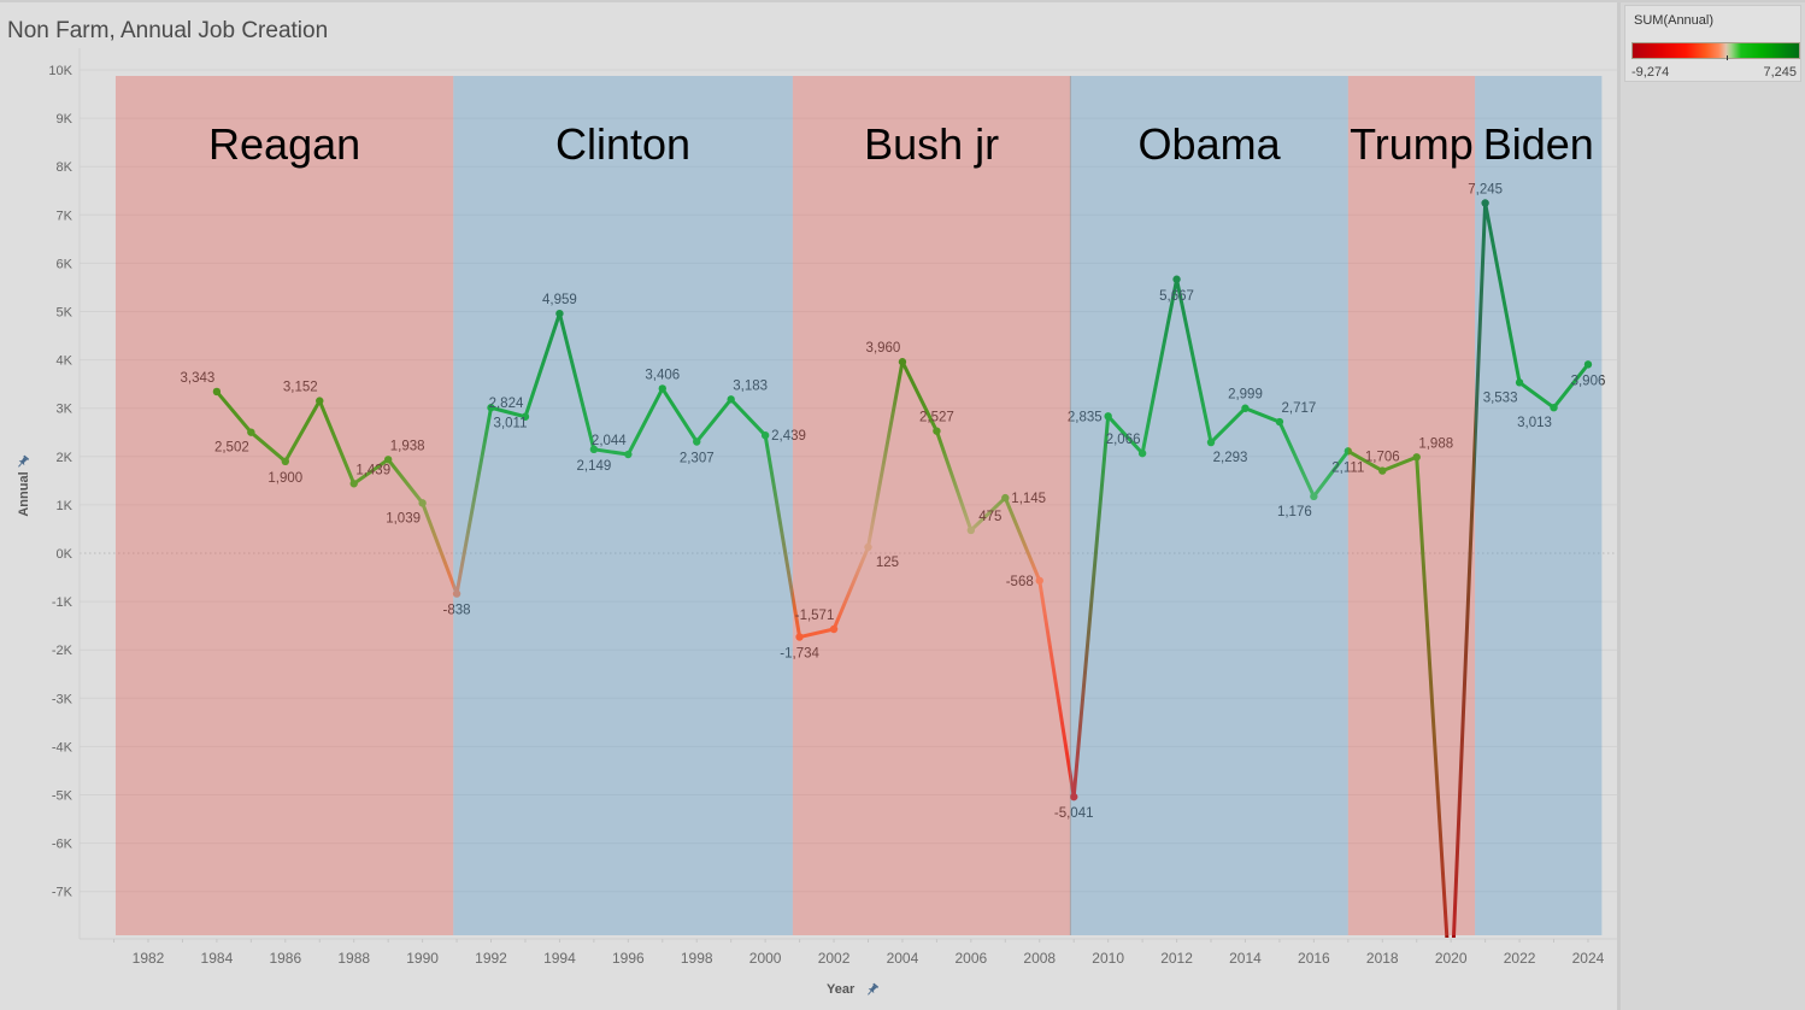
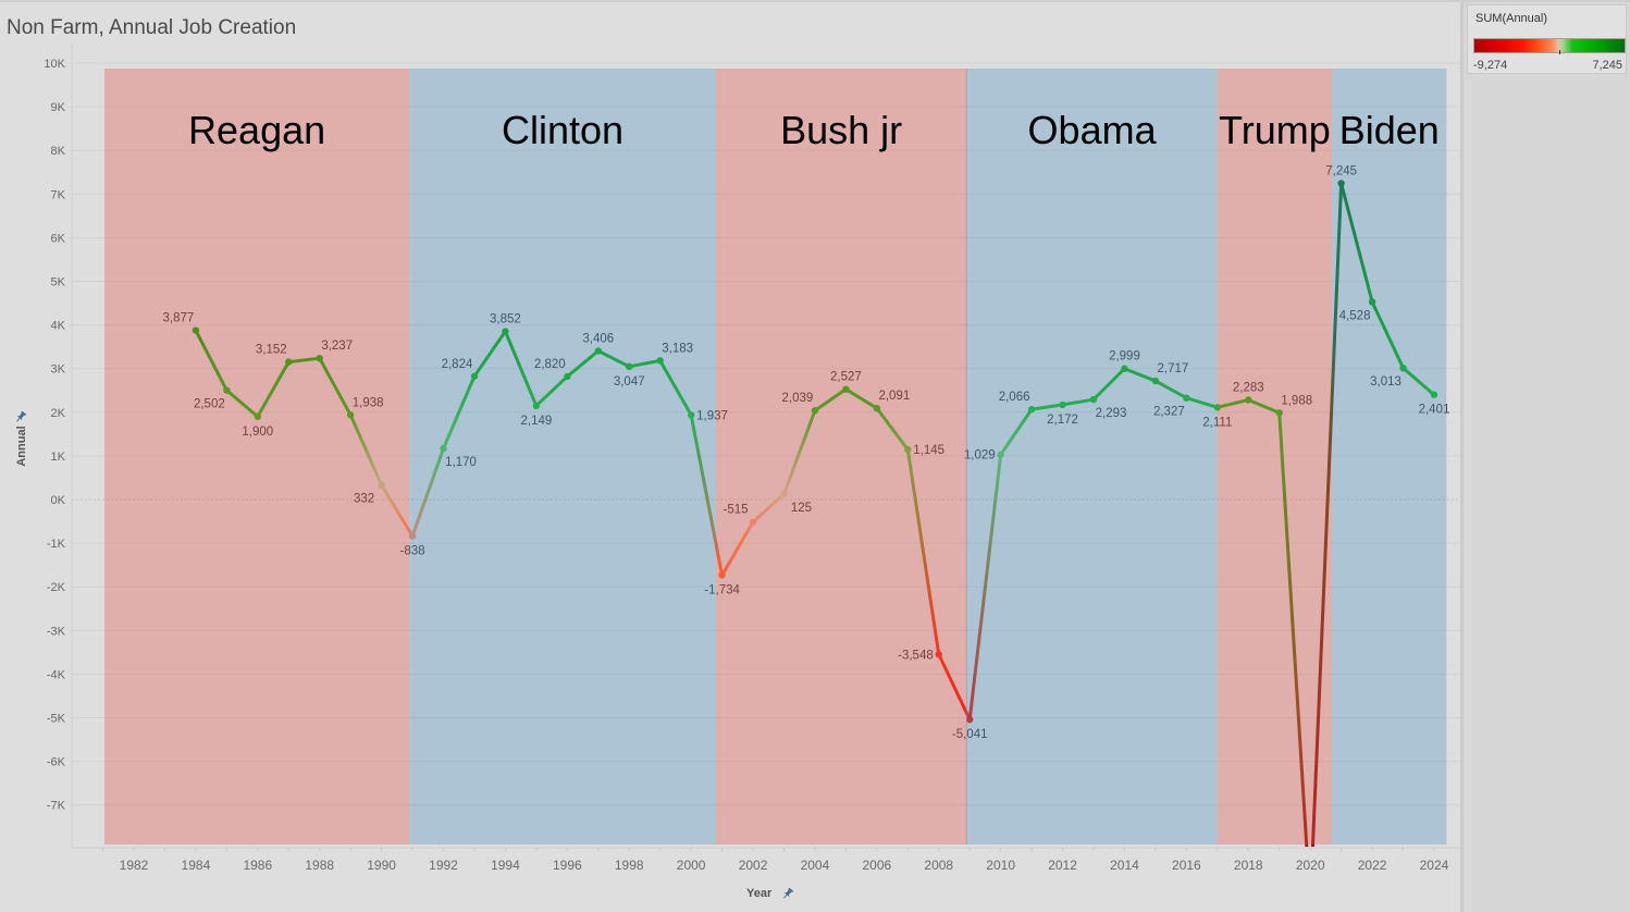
1984: 3,343 -> 3,877
1988: 1,439 -> 3,237
1990: 1,039 -> 332
1992: 3,011 -> 1,170
1994: 4,959 -> 3,852
1996: 2,044 -> 2,820
1998: 2,307 -> 3,047
2000: 2,439 -> 1,937
2002: -1,571 -> -515
2004: 3,960 -> 2,039
2006: 475 -> 2,091
2008: -568 -> -3,548
2010: 2,835 -> 1,029
2012: 5,667 -> 2,172
2016: 1,176 -> 2,327
2018: 1,706 -> 2,283
2022: 3,533 -> 4,528
2024: 3,906 -> 2,401
